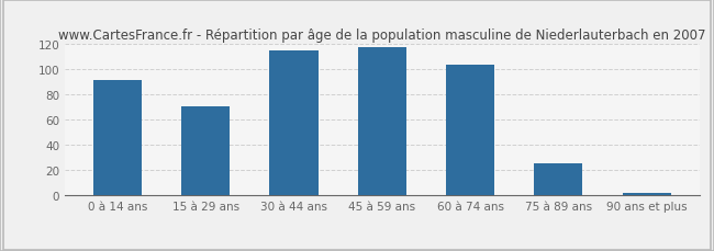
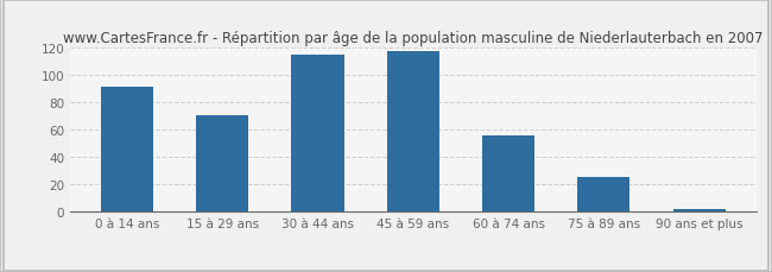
60 à 74 ans: 104 -> 56
